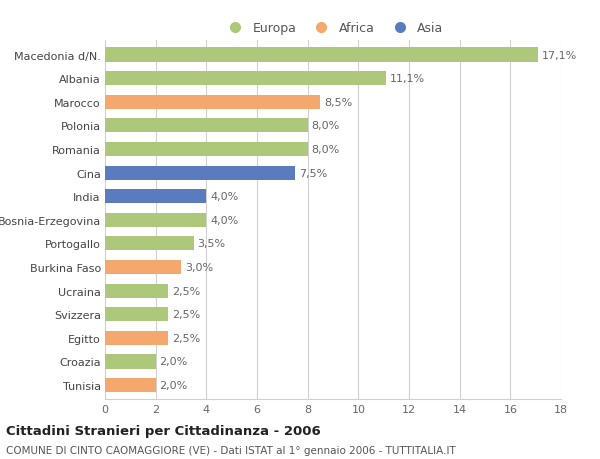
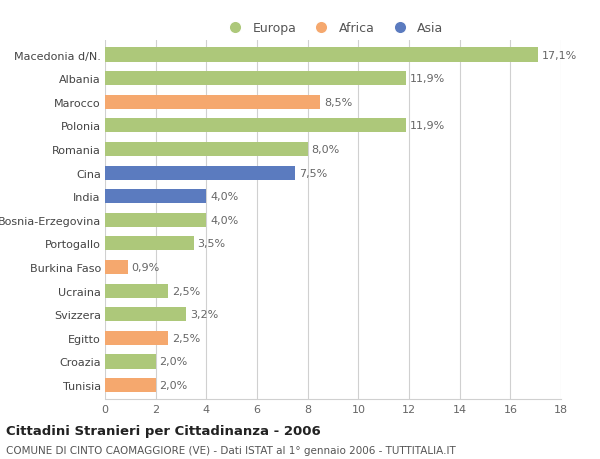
Albania: 11,1% -> 11,9%
Polonia: 8,0% -> 11,9%
Burkina Faso: 3,0% -> 0,9%
Svizzera: 2,5% -> 3,2%
